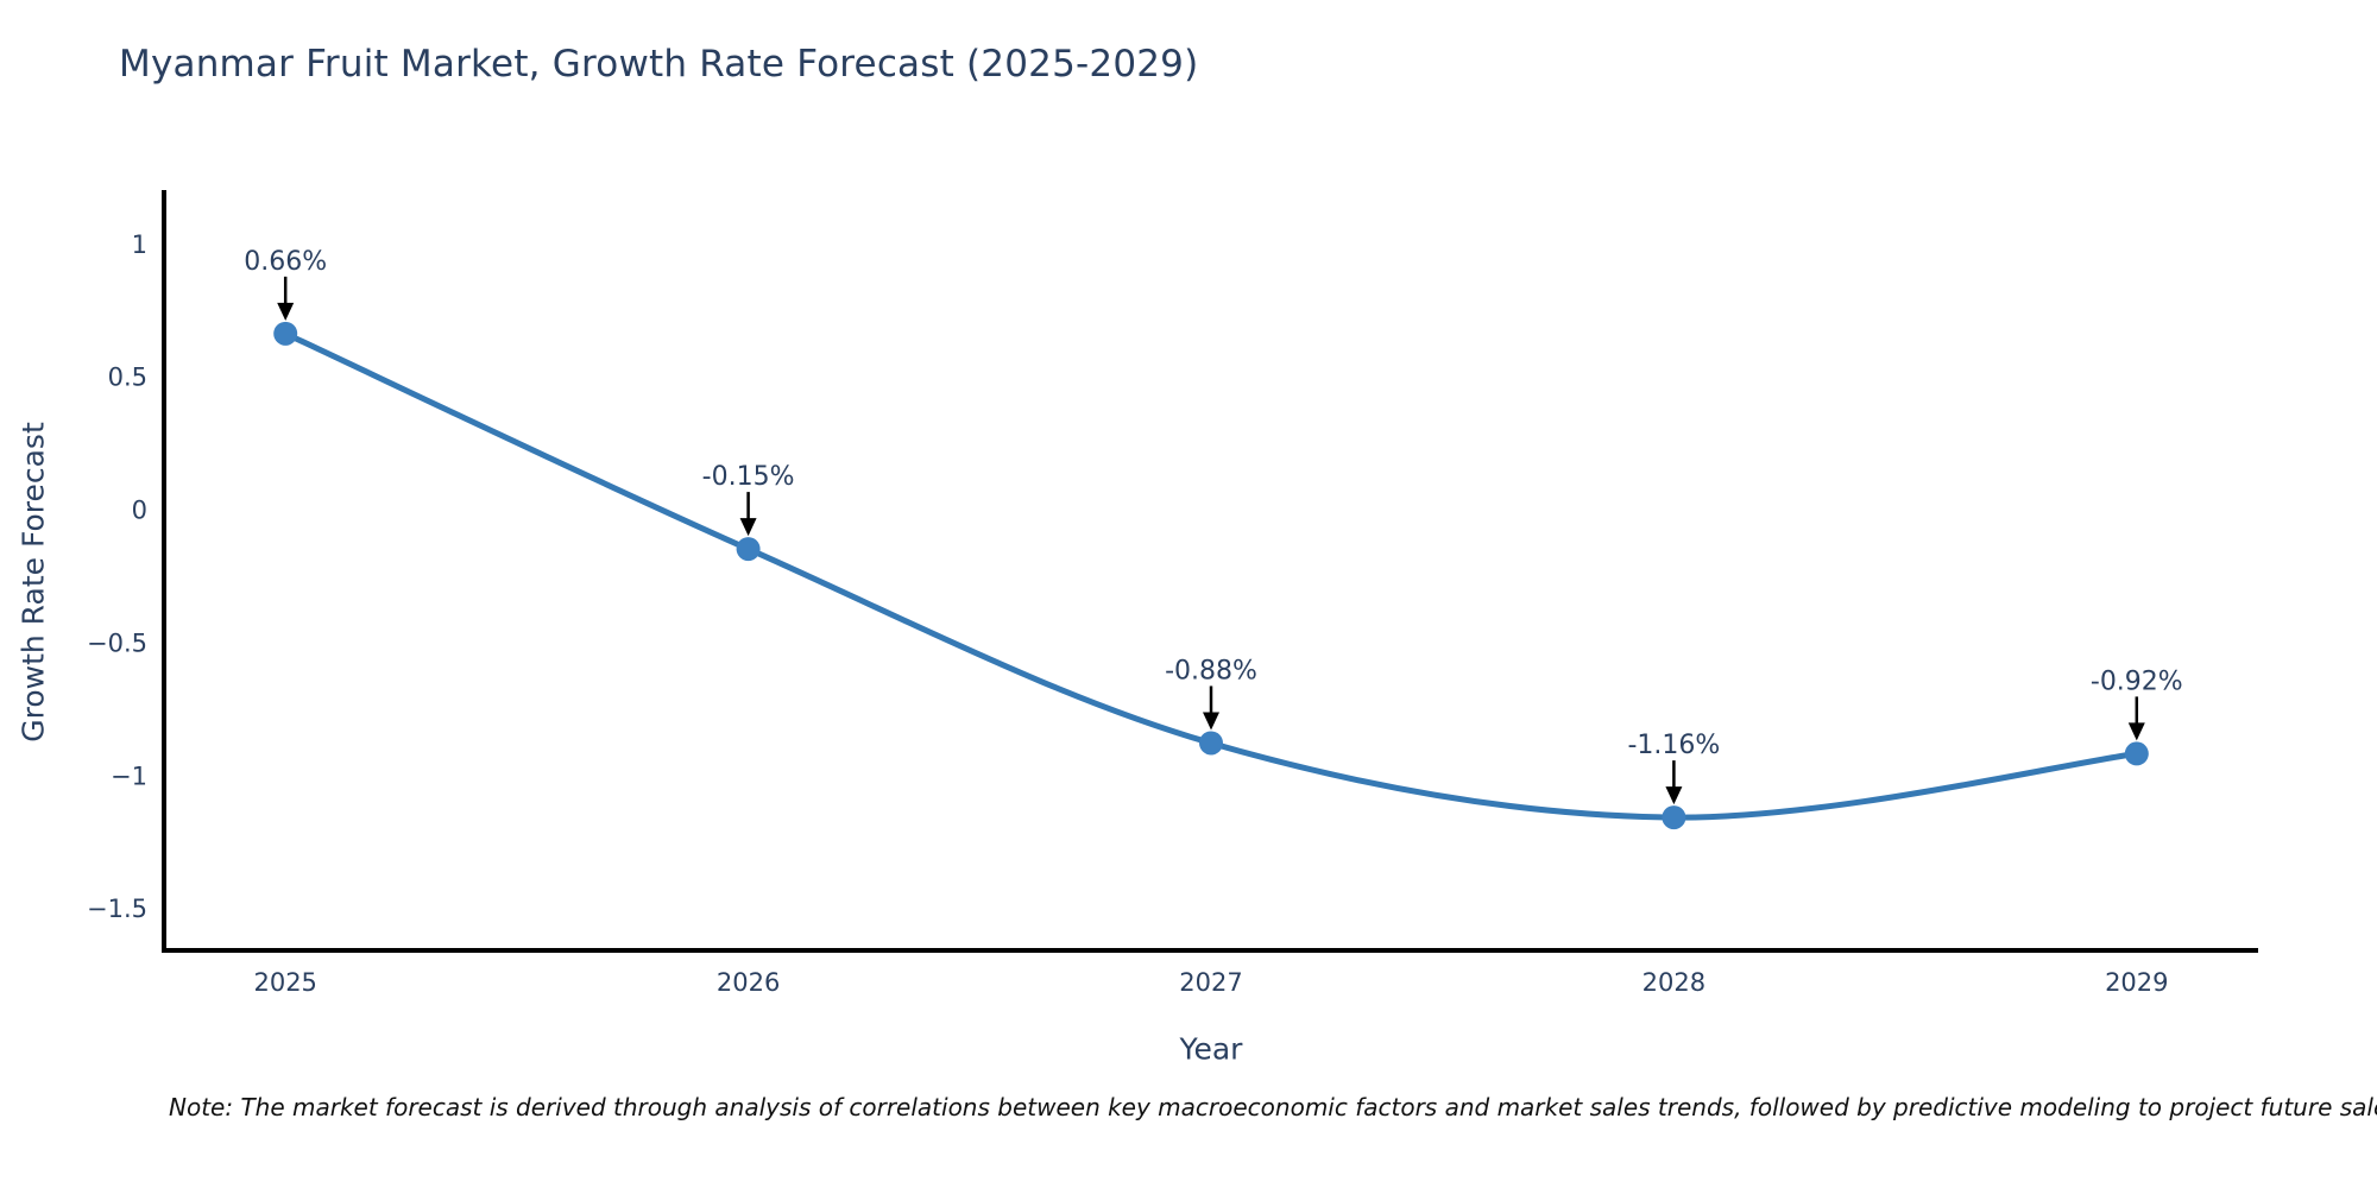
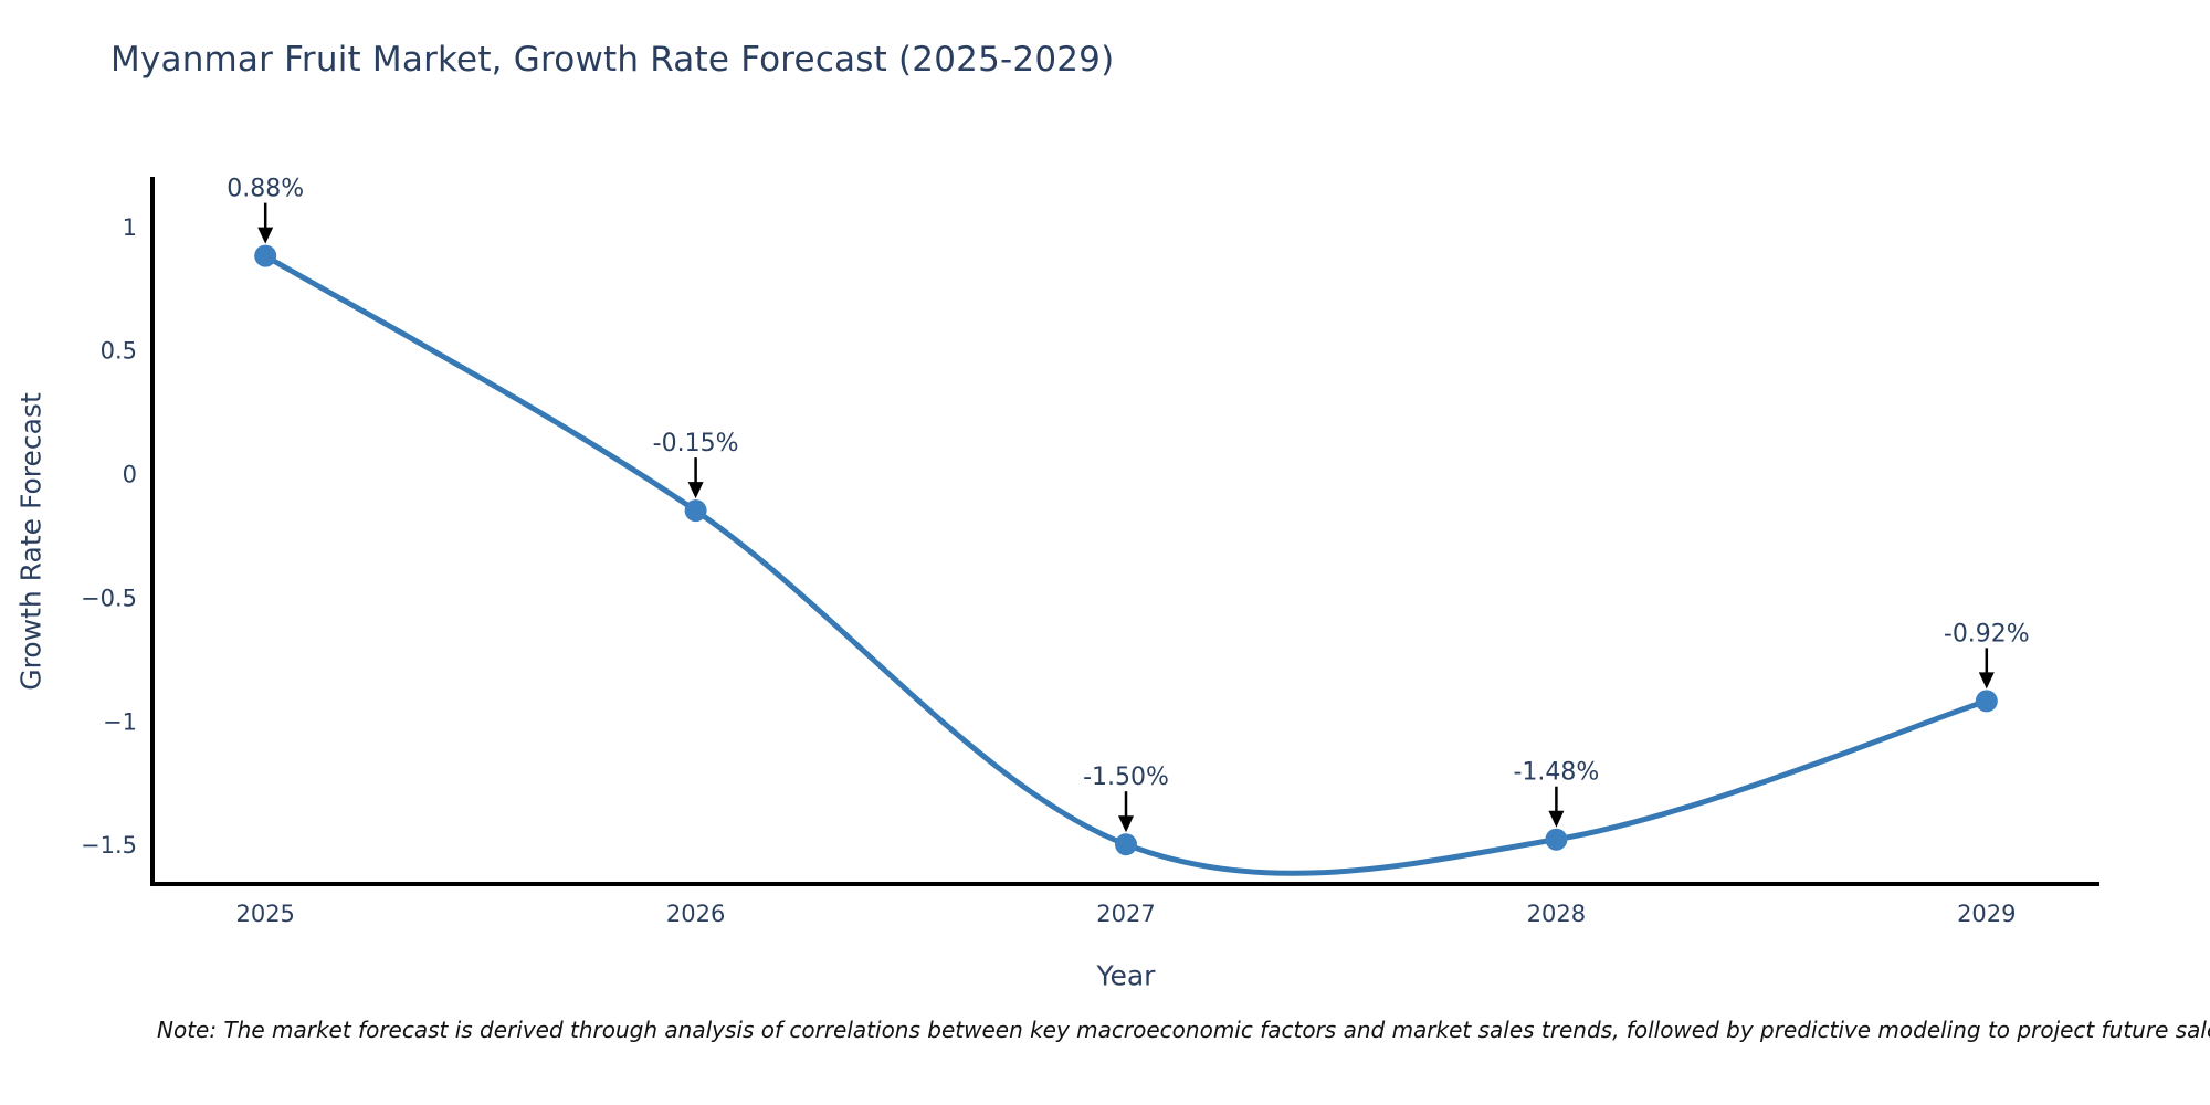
2025: 0.66% -> 0.88%
2027: -0.88% -> -1.50%
2028: -1.16% -> -1.48%
